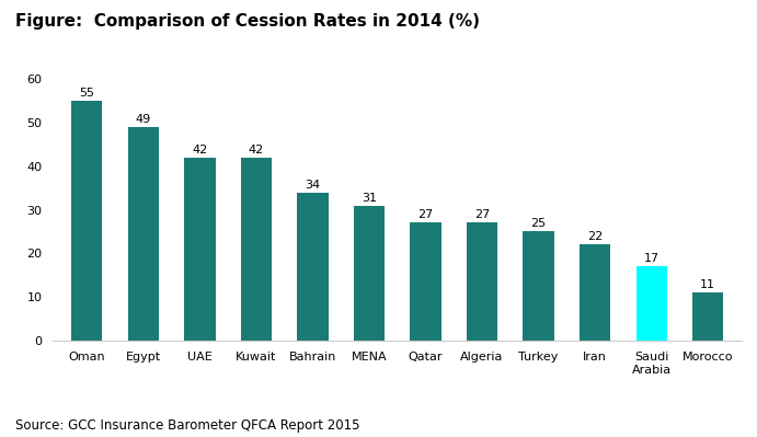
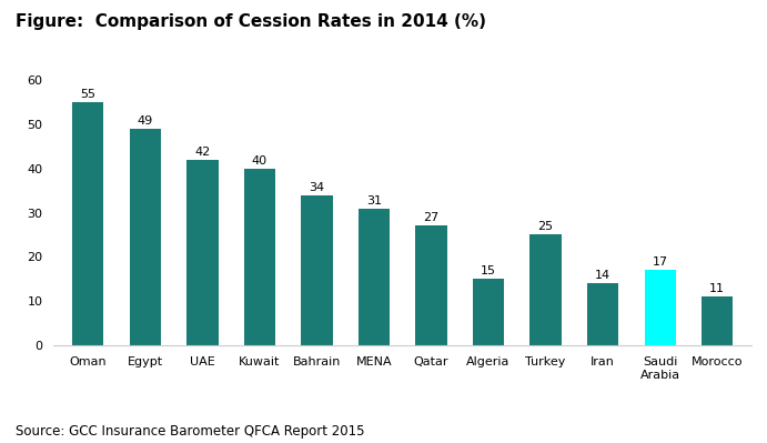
Kuwait: 42 -> 40
Algeria: 27 -> 15
Iran: 22 -> 14
